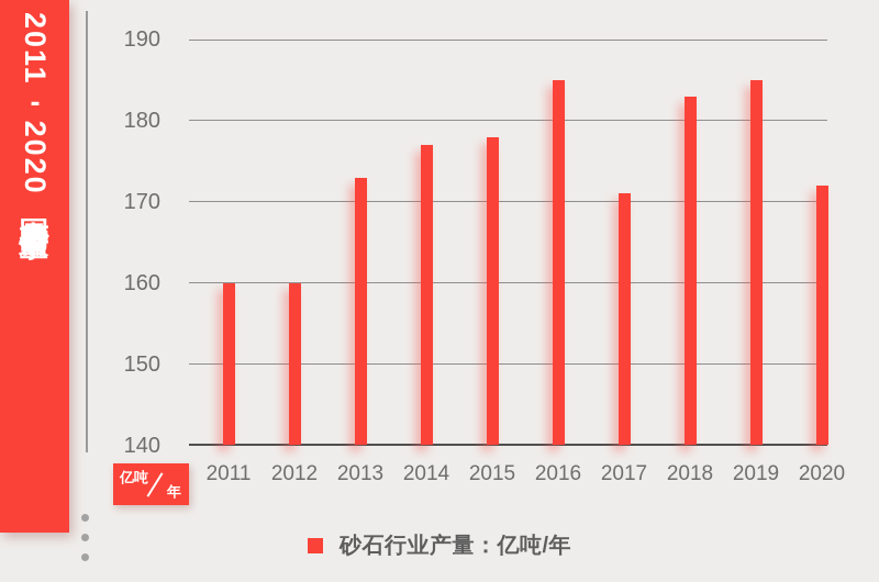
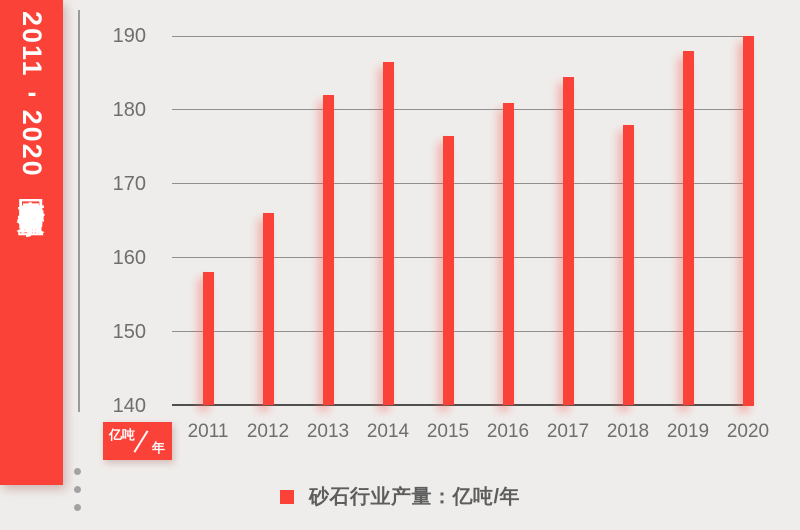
2011: 160 -> 158
2012: 160 -> 166
2013: 173 -> 182
2014: 177 -> 186
2015: 178 -> 176
2016: 185 -> 181
2017: 171 -> 184
2018: 183 -> 178
2019: 185 -> 188
2020: 172 -> 190
